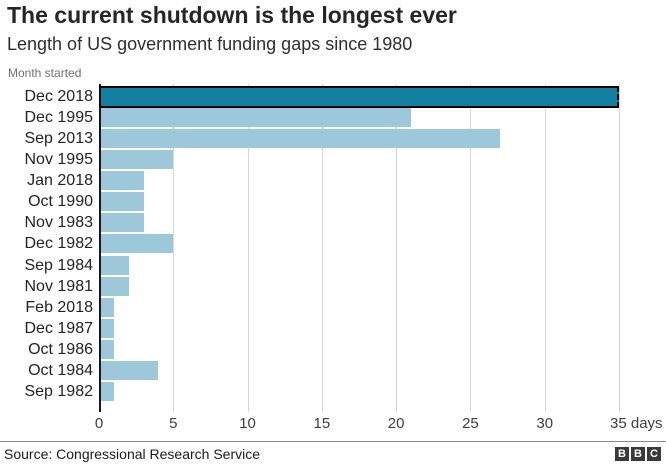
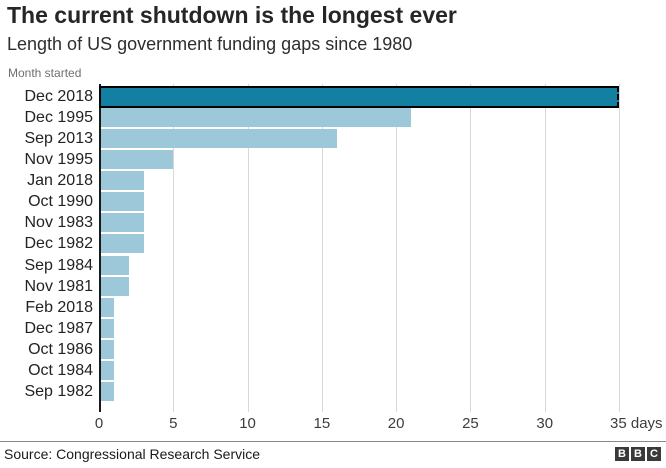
Sep 2013: 27 -> 16
Dec 1982: 5 -> 3
Oct 1984: 4 -> 1
